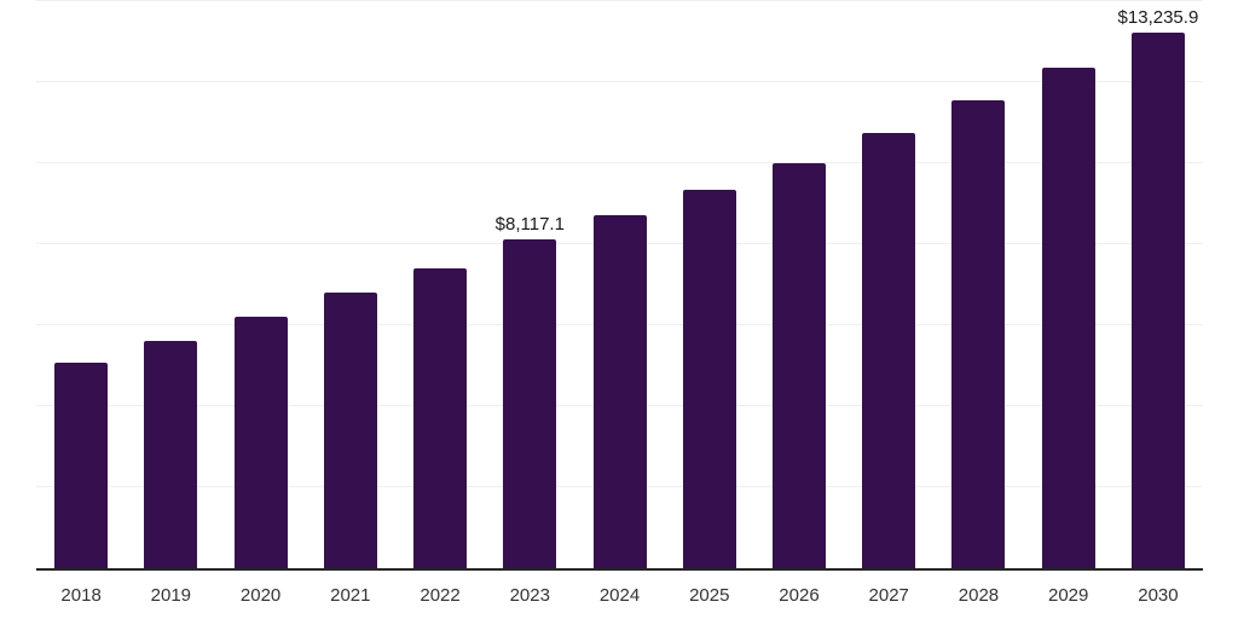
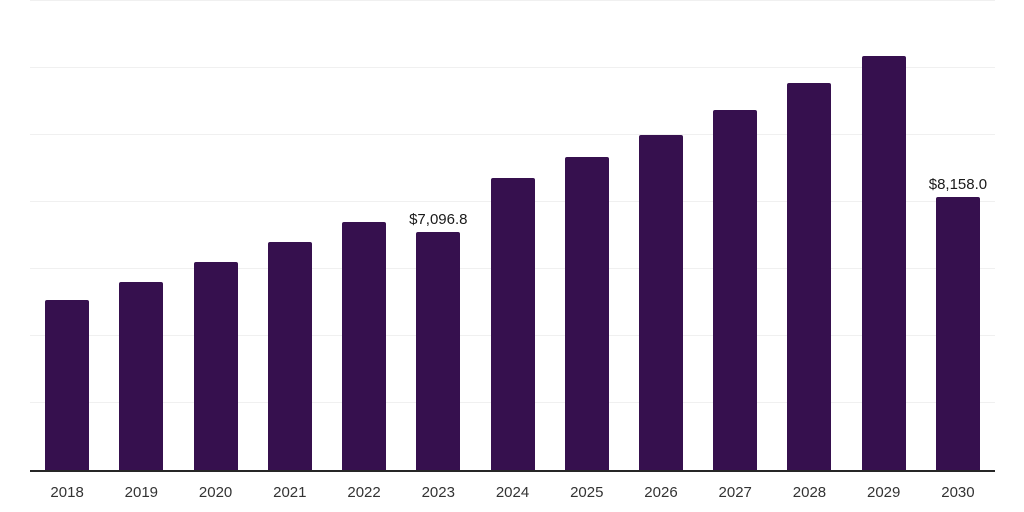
2023: $8,117.1 -> $7,096.8
2030: $13,235.9 -> $8,158.0
